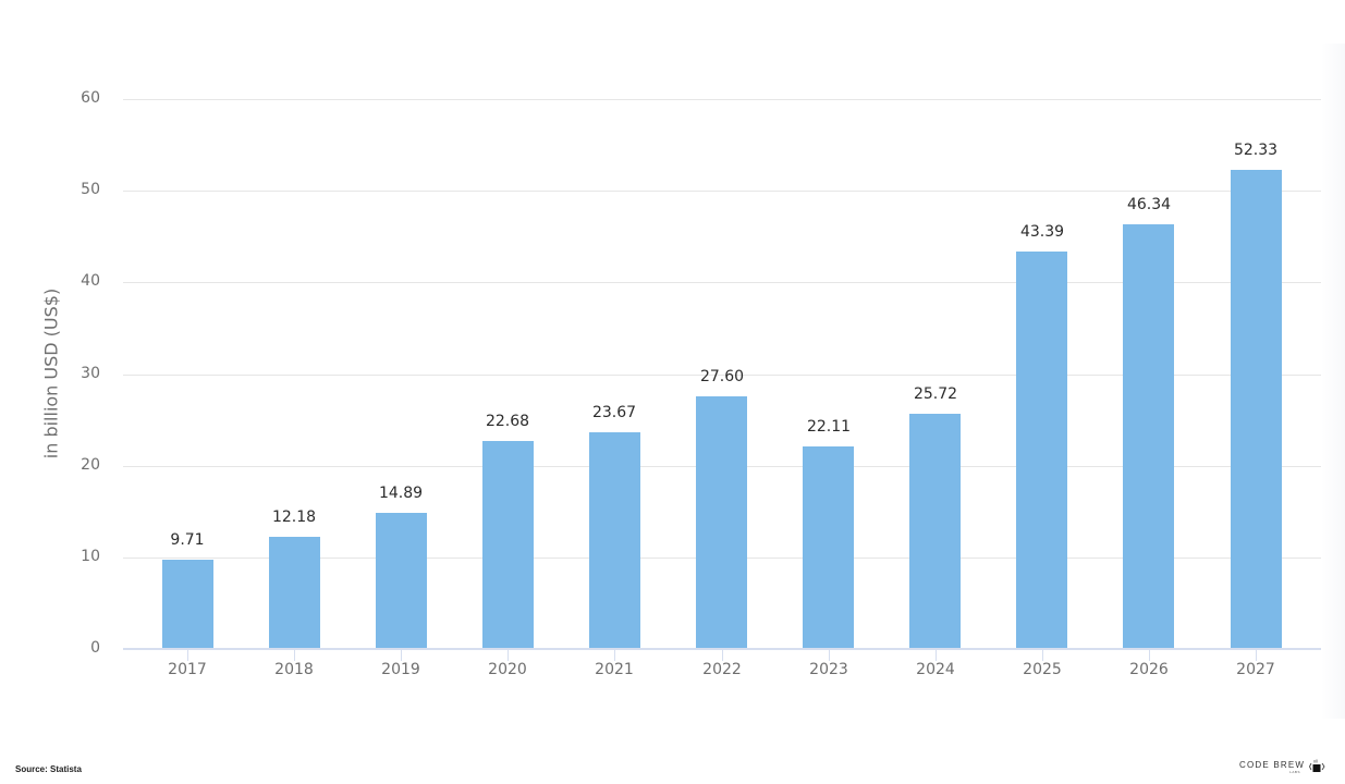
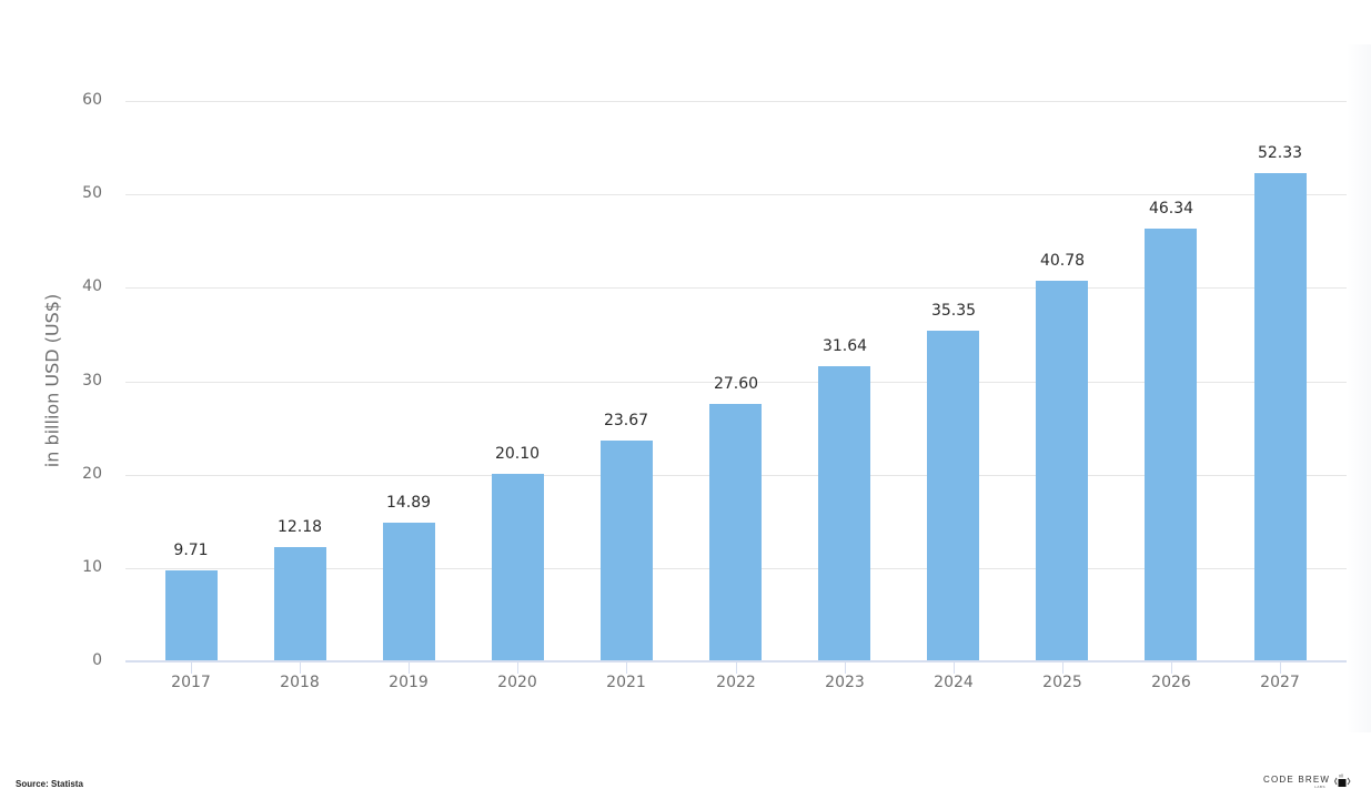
2020: 22.68 -> 20.10
2023: 22.11 -> 31.64
2024: 25.72 -> 35.35
2025: 43.39 -> 40.78
